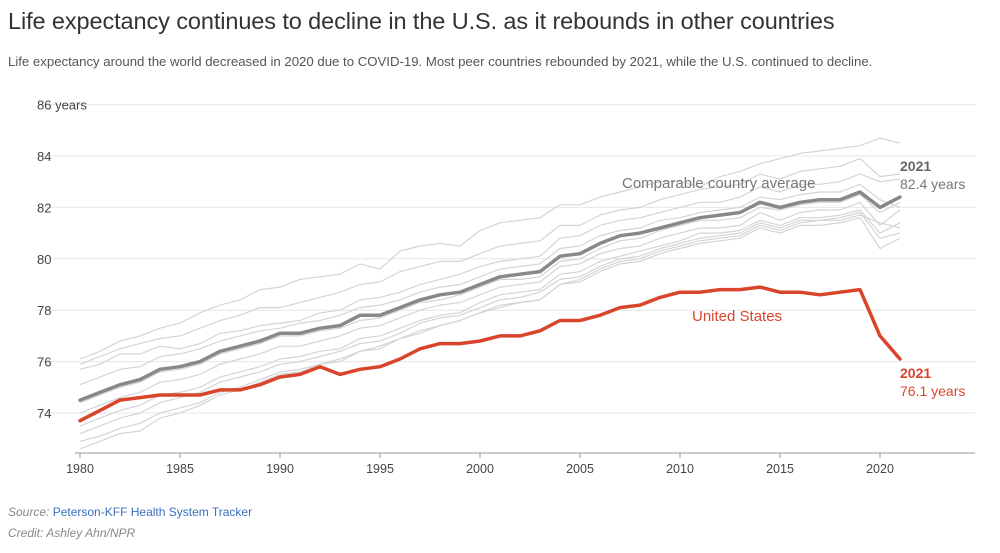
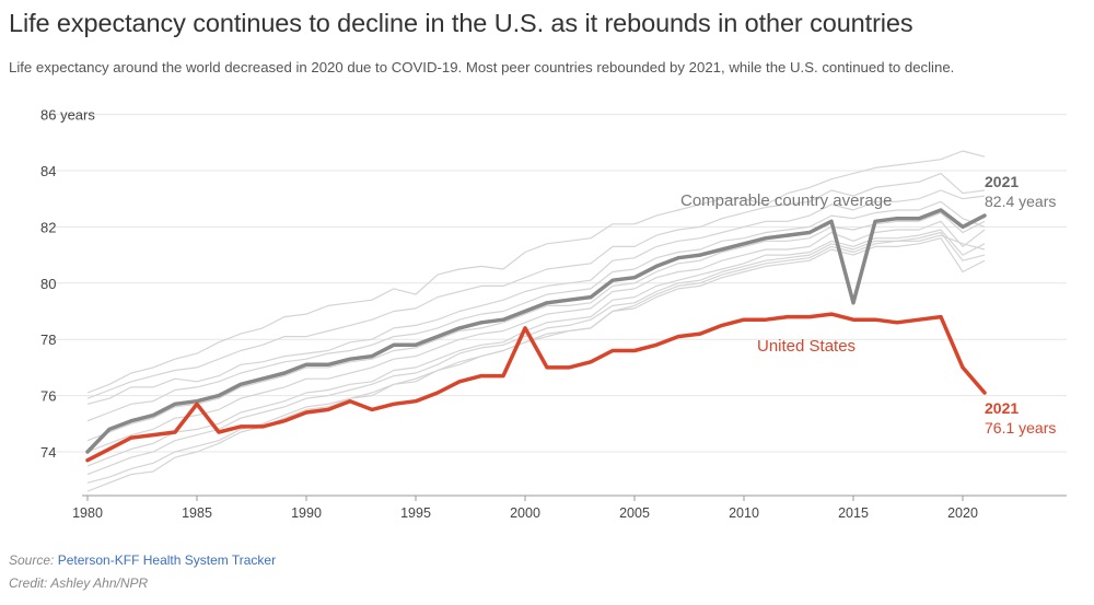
Comparable country average/1980: 74.5 -> 74.0
United States/1985: 74.7 -> 75.7
United States/2000: 76.8 -> 78.4
Comparable country average/2015: 82.0 -> 79.3
